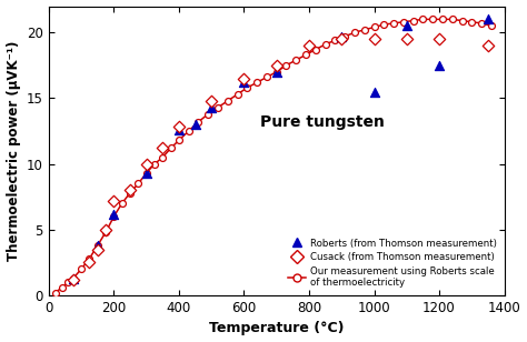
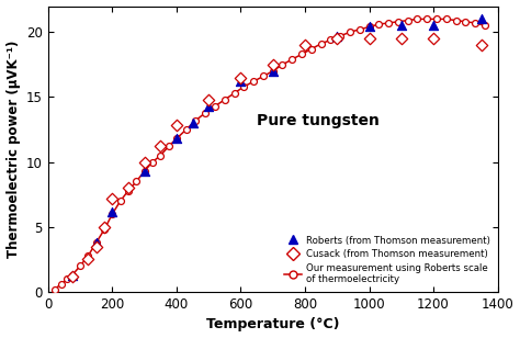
Roberts (from Thomson measurement)/400: 12.6 -> 11.8
Roberts (from Thomson measurement)/1000: 15.5 -> 20.4
Roberts (from Thomson measurement)/1200: 17.5 -> 20.5
